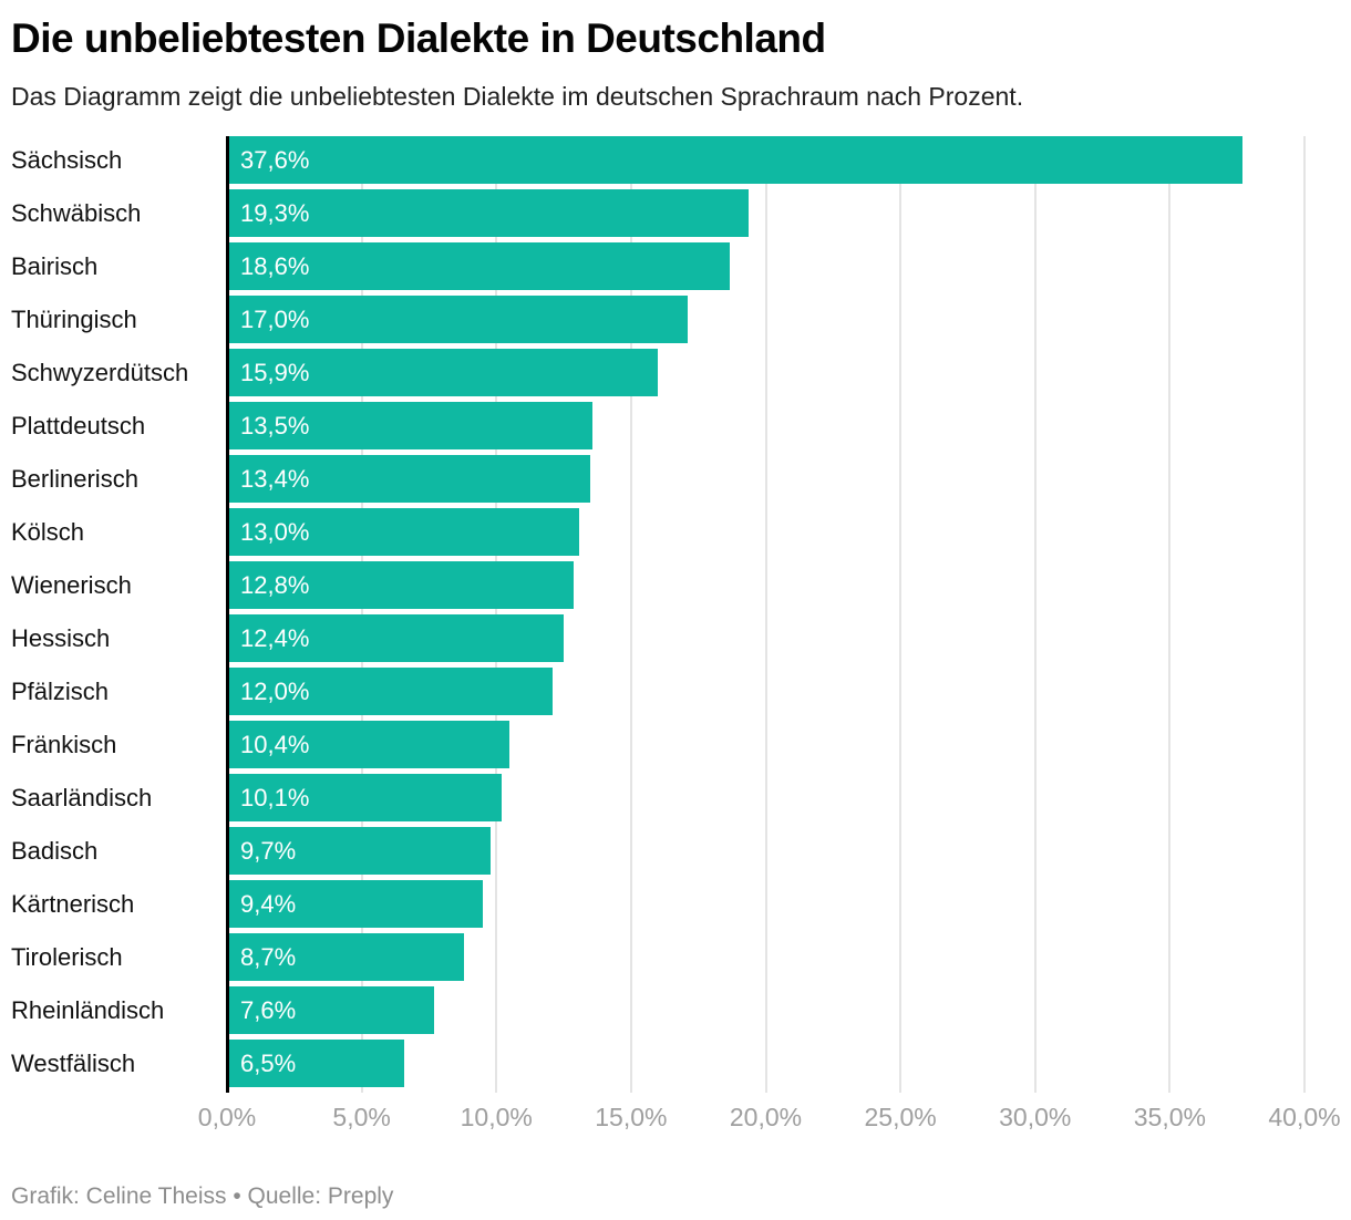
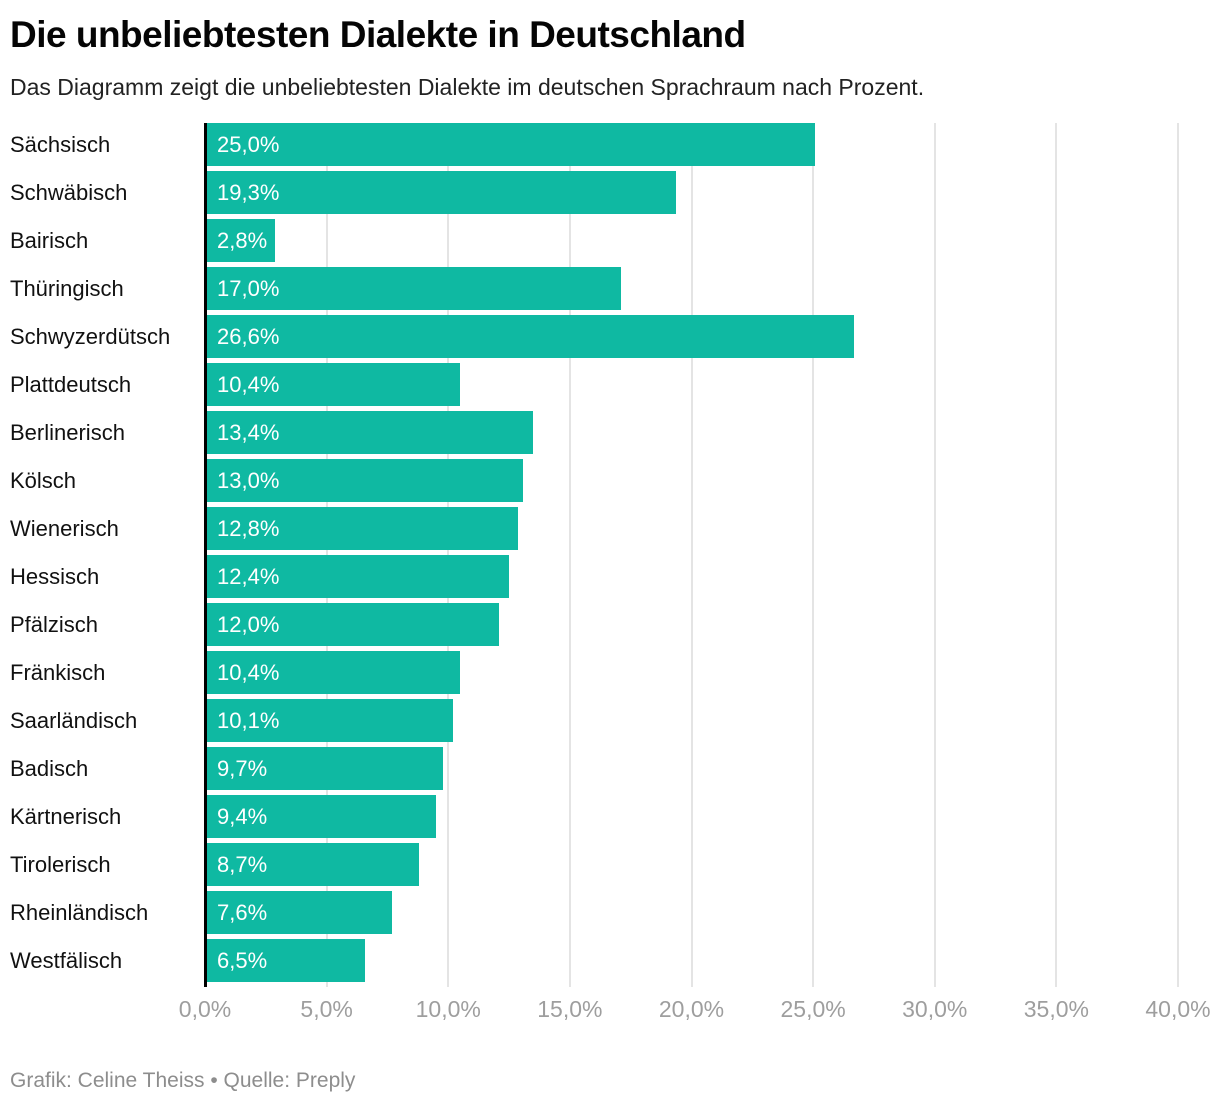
Sächsisch: 37,6% -> 25,0%
Bairisch: 18,6% -> 2,8%
Schwyzerdütsch: 15,9% -> 26,6%
Plattdeutsch: 13,5% -> 10,4%
